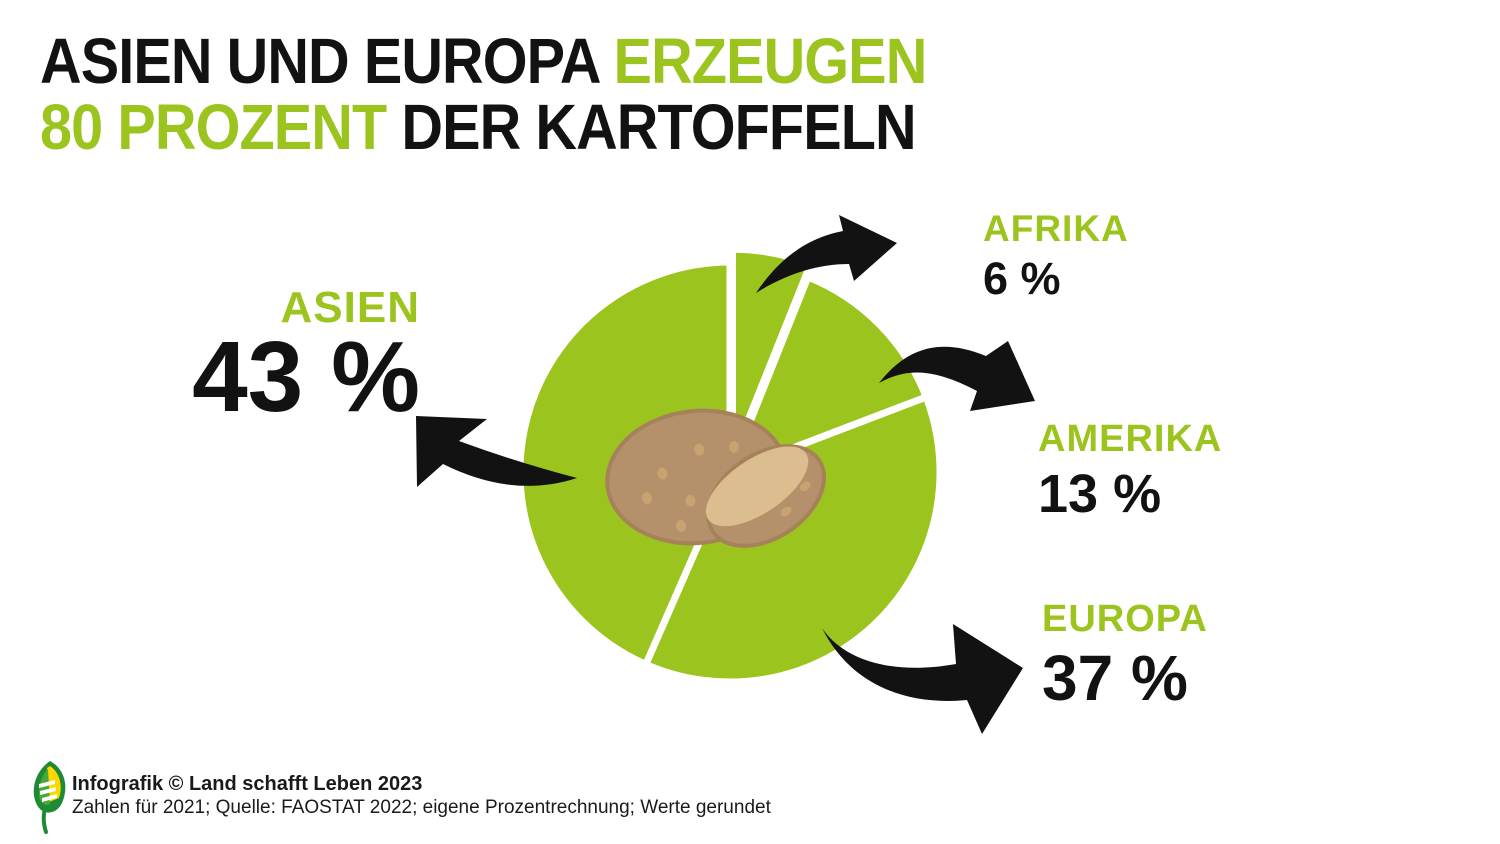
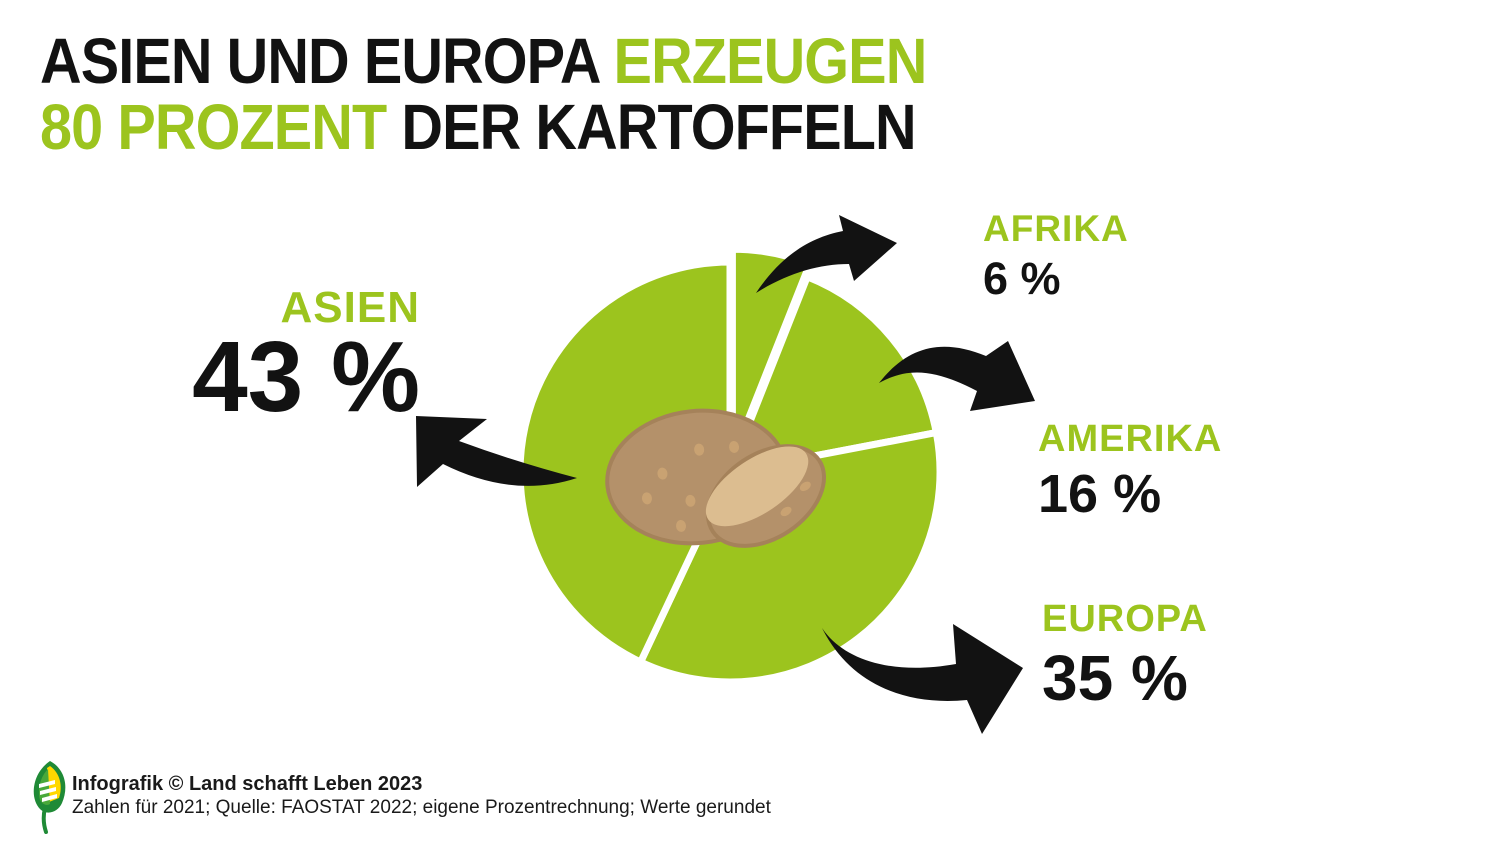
AMERIKA: 13 -> 16
EUROPA: 37 -> 35
